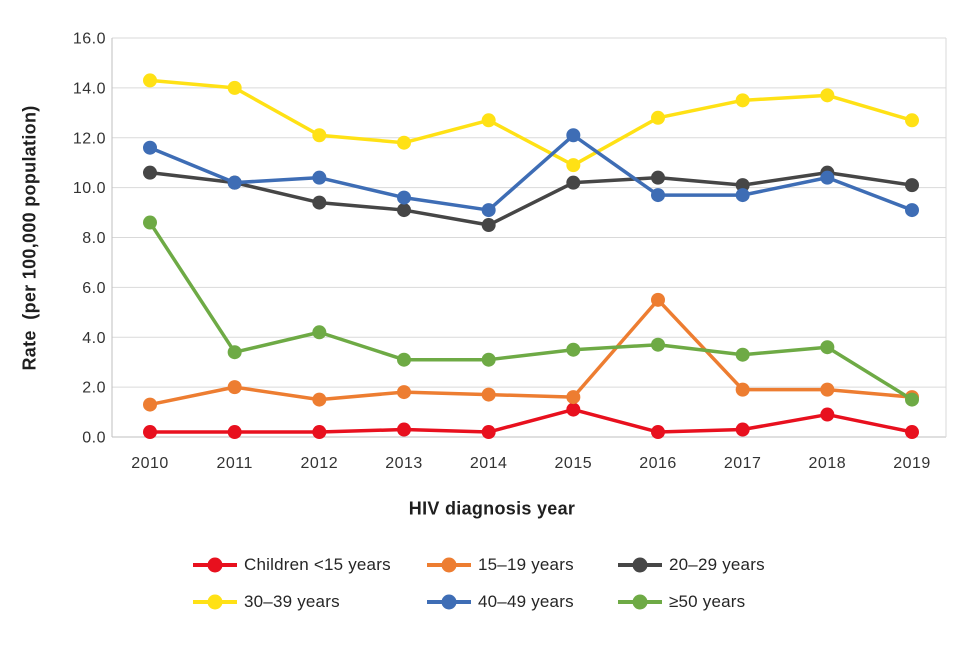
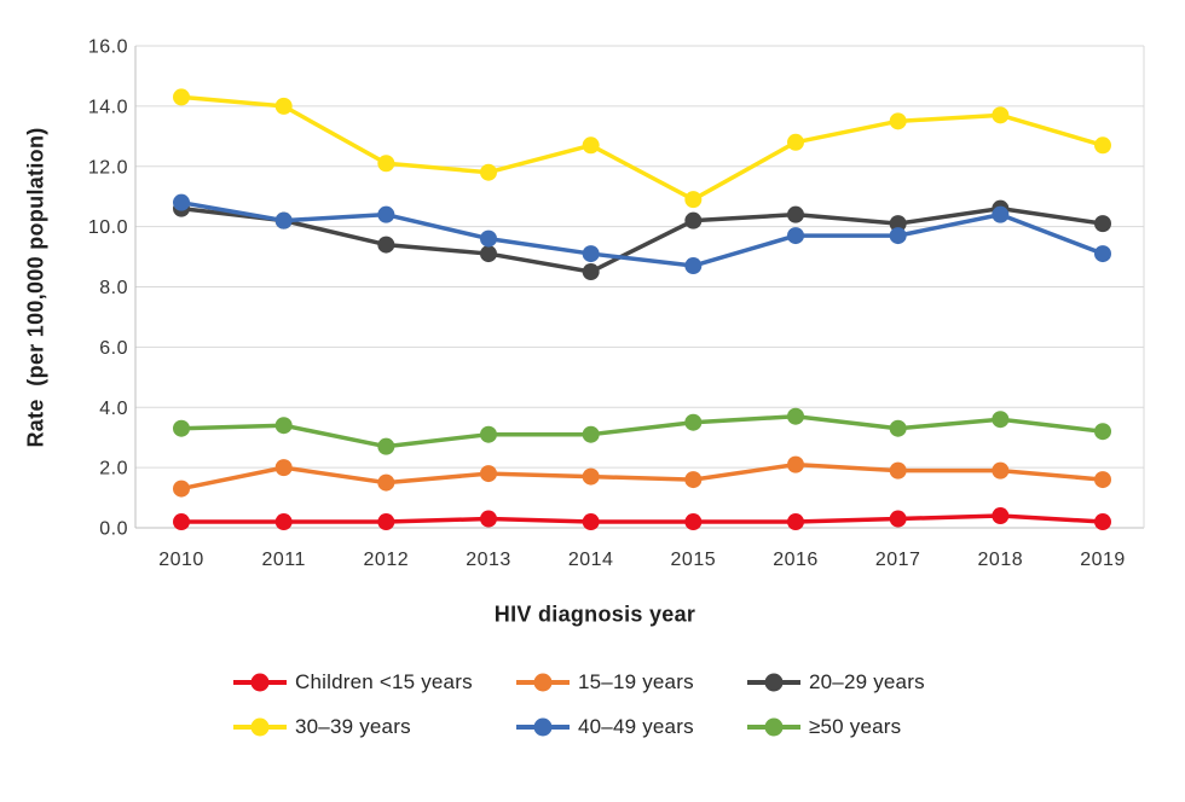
40–49 years/2010: 11.6 -> 10.8
≥50 years/2010: 8.6 -> 3.3
≥50 years/2012: 4.2 -> 2.7
Children <15 years/2015: 1.1 -> 0.2
40–49 years/2015: 12.1 -> 8.7
15–19 years/2016: 5.5 -> 2.1
Children <15 years/2018: 0.9 -> 0.4
≥50 years/2019: 1.5 -> 3.2
